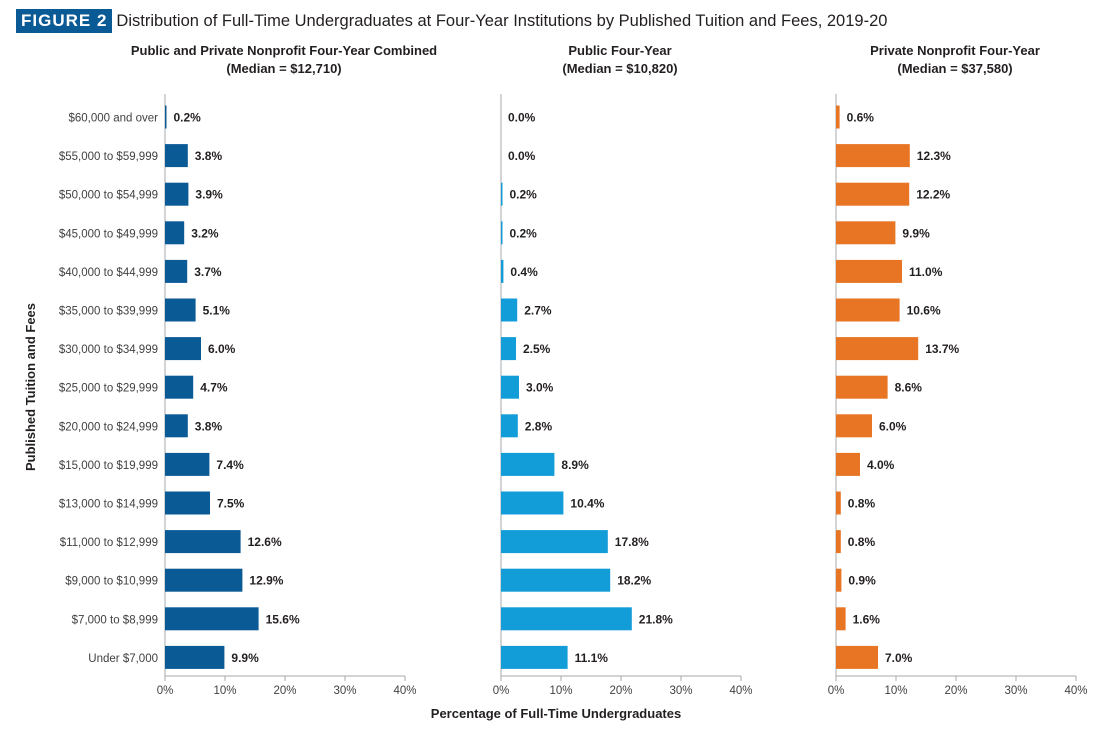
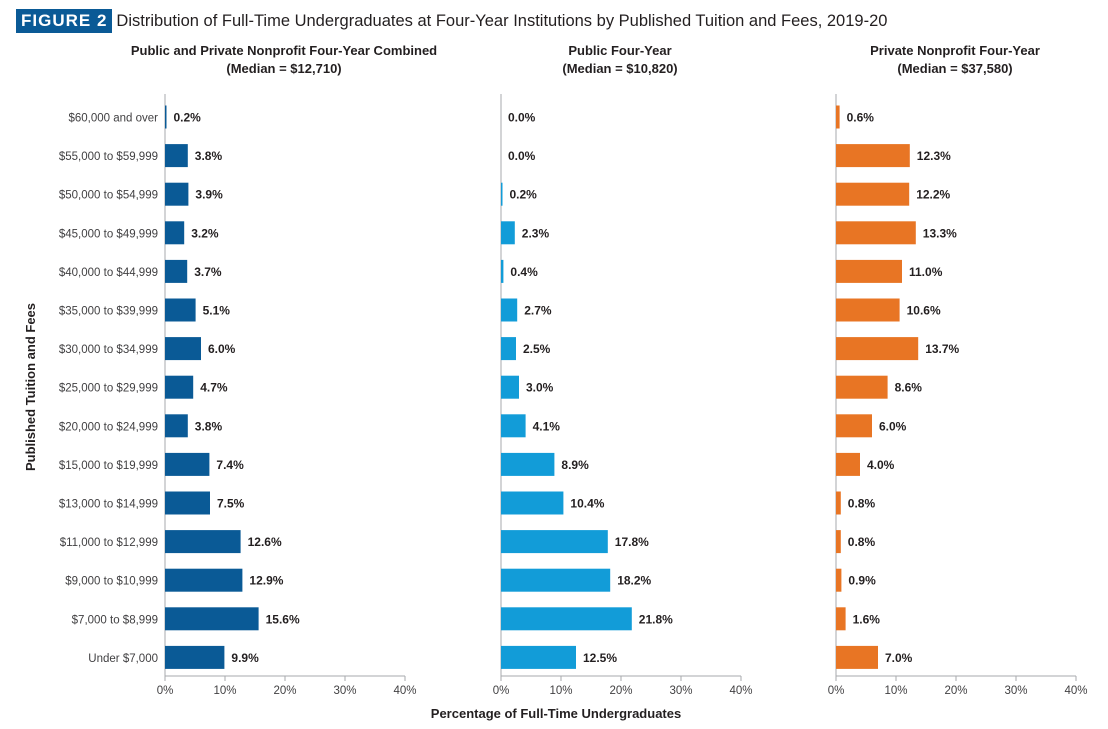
Public Four-Year/$45,000 to $49,999: 0.2% -> 2.3%
Private Nonprofit Four-Year/$45,000 to $49,999: 9.9% -> 13.3%
Public Four-Year/$20,000 to $24,999: 2.8% -> 4.1%
Public Four-Year/Under $7,000: 11.1% -> 12.5%
